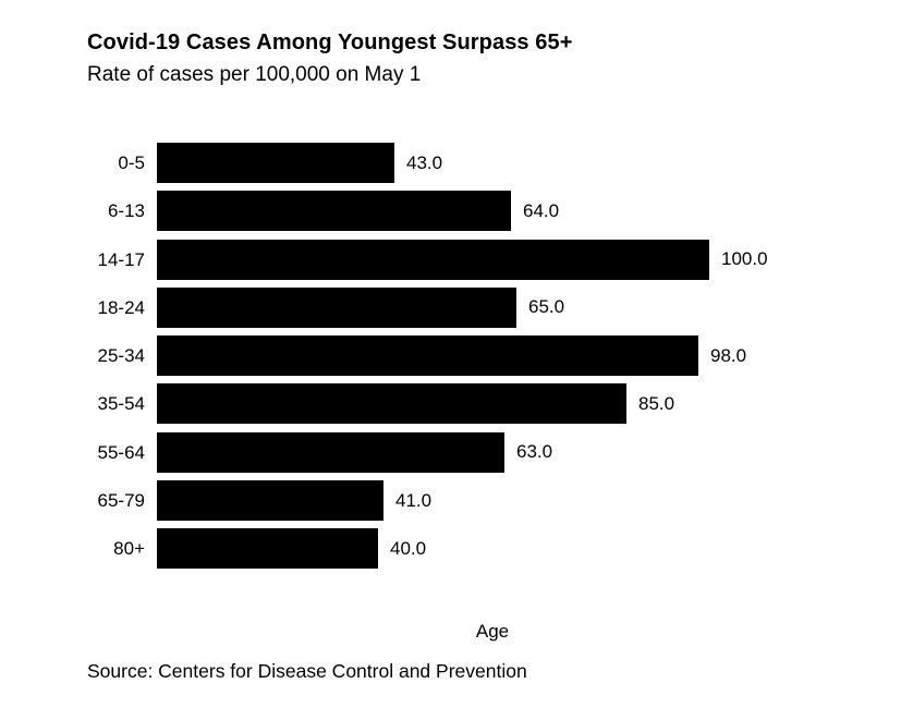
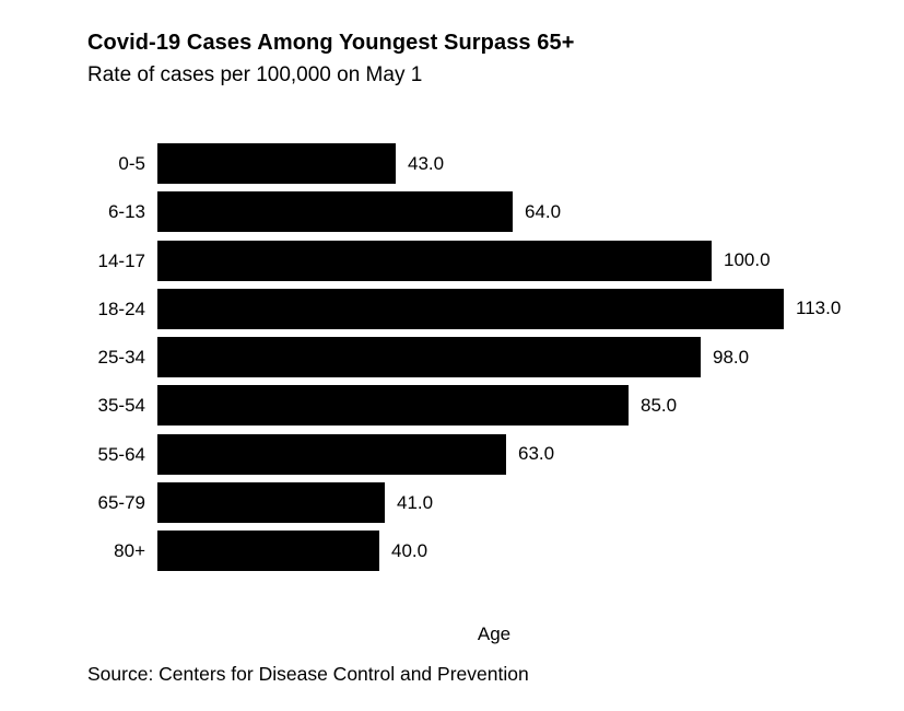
18-24: 65.0 -> 113.0
